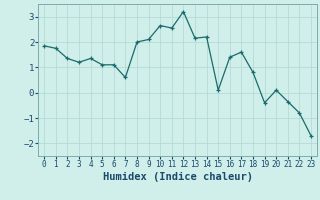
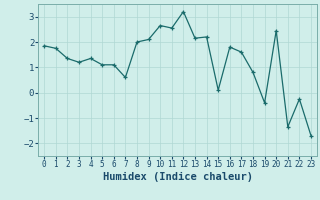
16: 1.40 -> 1.80
20: 0.10 -> 2.45
21: -0.35 -> -1.35
22: -0.80 -> -0.25
